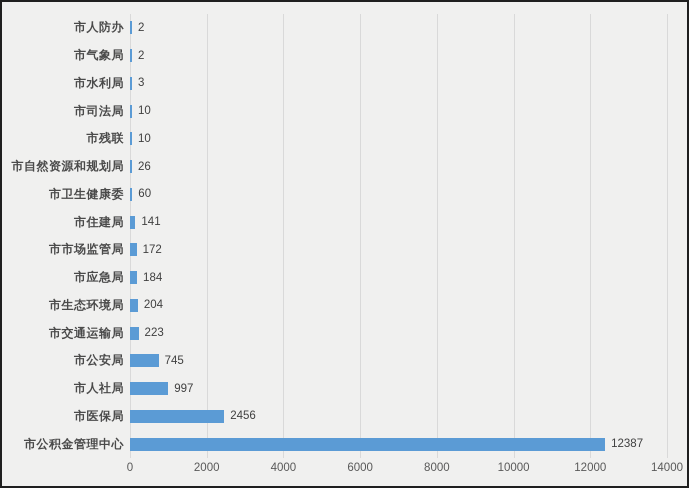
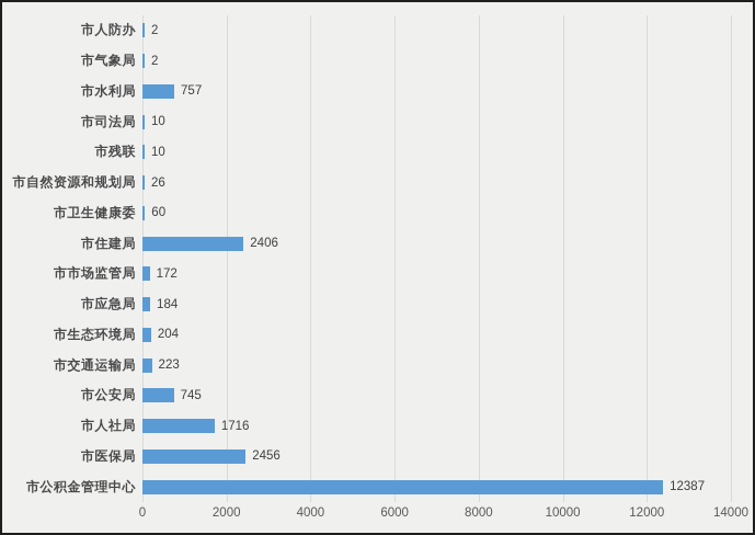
市水利局: 3 -> 757
市住建局: 141 -> 2406
市人社局: 997 -> 1716
